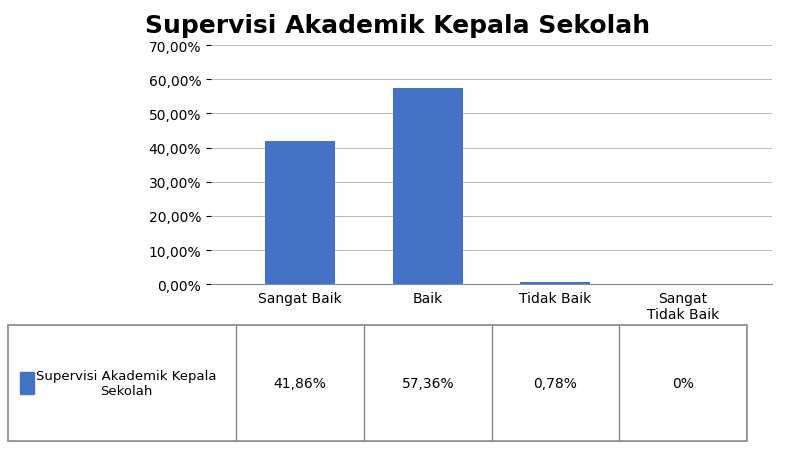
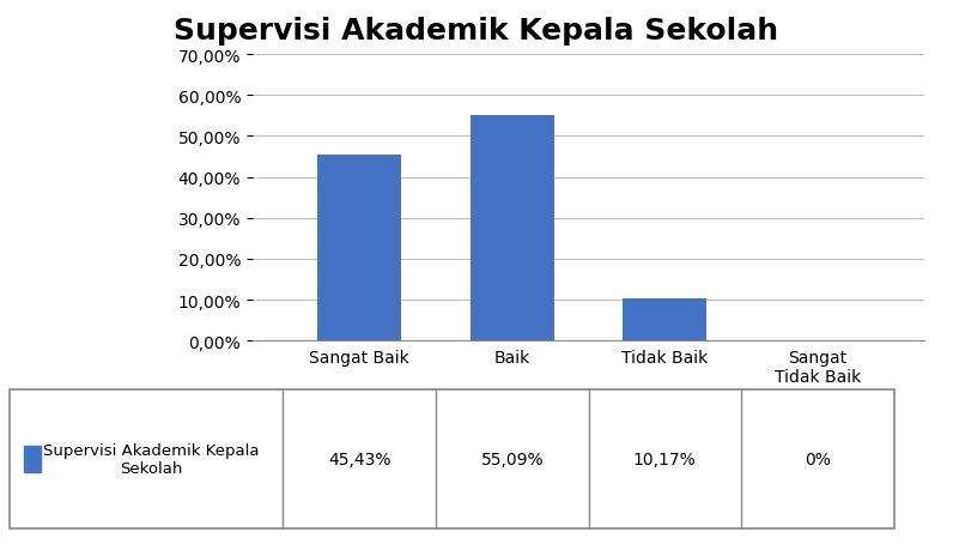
Sangat Baik: 41,86% -> 45,43%
Baik: 57,36% -> 55,09%
Tidak Baik: 0,78% -> 10,17%
